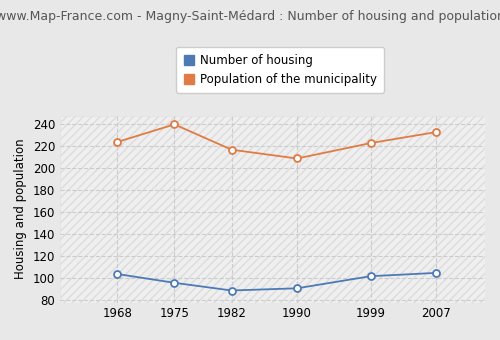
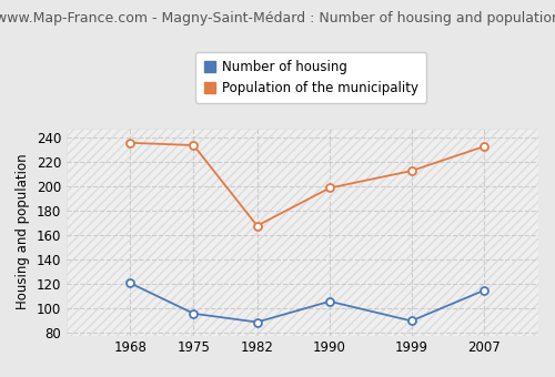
Number of housing/1968: 104 -> 121
Population of the municipality/1968: 224 -> 236
Population of the municipality/1975: 240 -> 234
Population of the municipality/1982: 217 -> 168
Number of housing/1990: 91 -> 106
Population of the municipality/1990: 209 -> 199
Number of housing/1999: 102 -> 90
Population of the municipality/1999: 223 -> 213
Number of housing/2007: 105 -> 115
